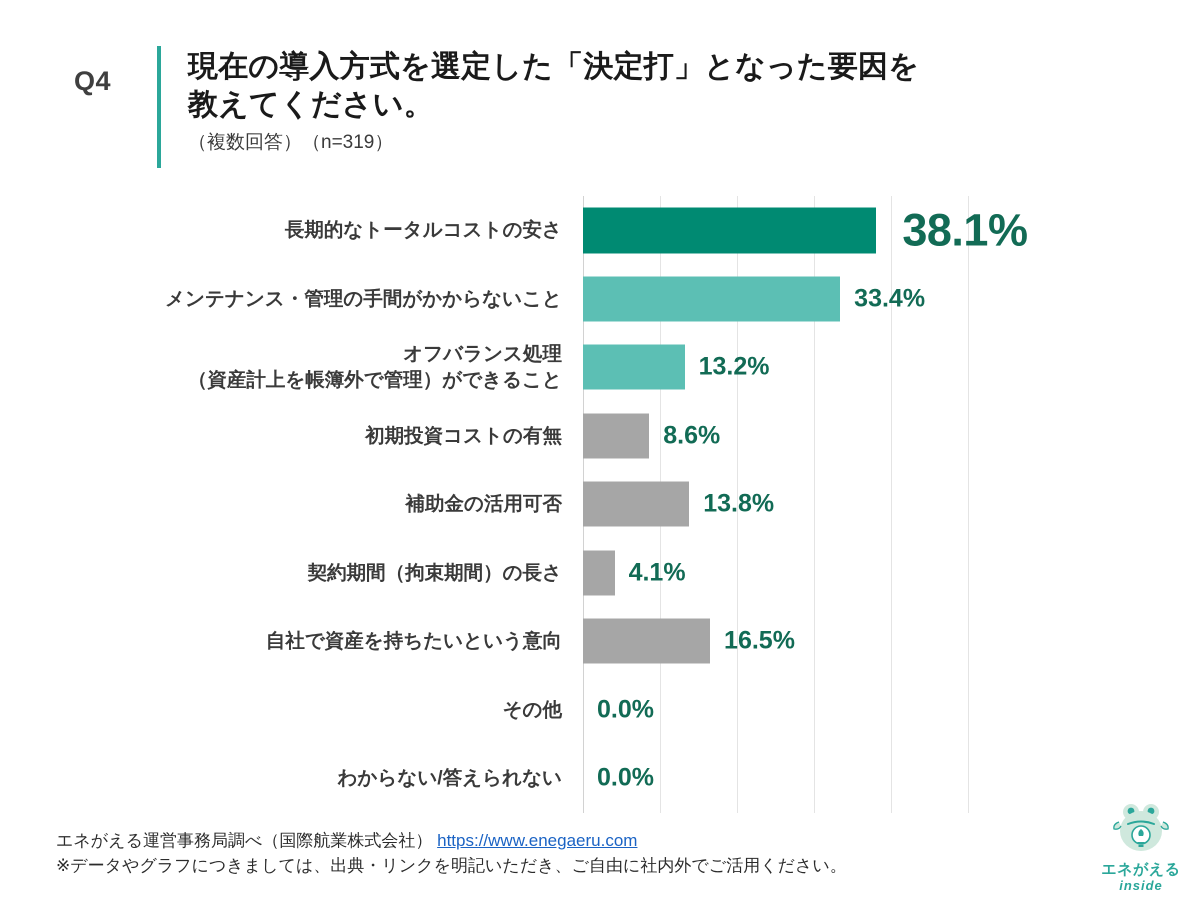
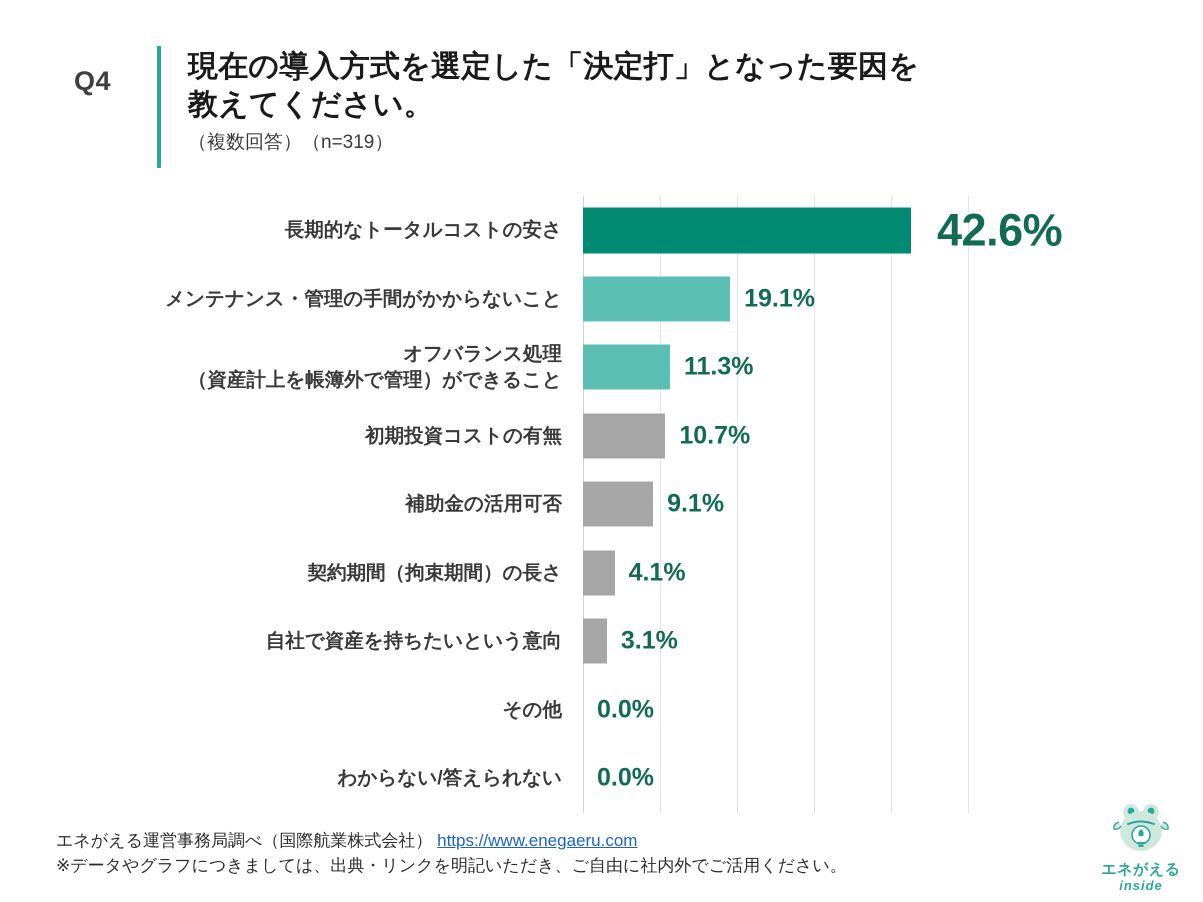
長期的なトータルコストの安さ: 38.1% -> 42.6%
メンテナンス・管理の手間がかからないこと: 33.4% -> 19.1%
オフバランス処理 （資産計上を帳簿外で管理）ができること: 13.2% -> 11.3%
初期投資コストの有無: 8.6% -> 10.7%
補助金の活用可否: 13.8% -> 9.1%
自社で資産を持ちたいという意向: 16.5% -> 3.1%
